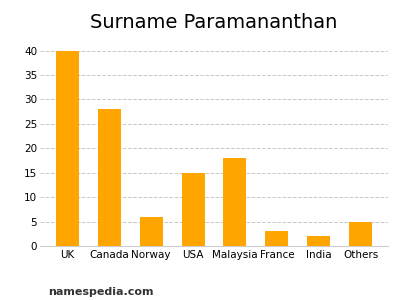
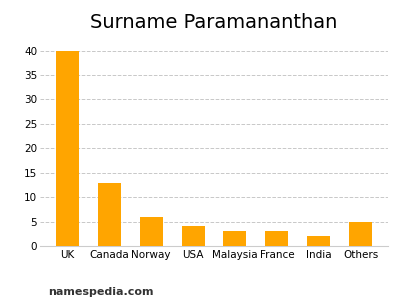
Canada: 28 -> 13
USA: 15 -> 4
Malaysia: 18 -> 3
